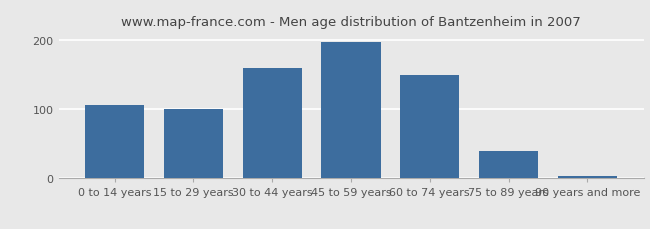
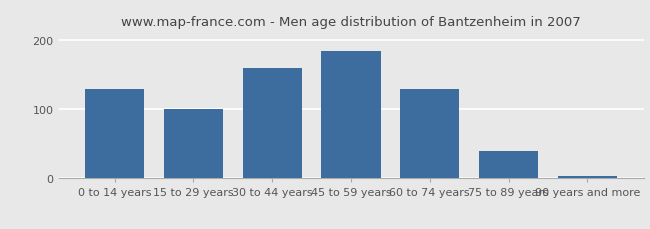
0 to 14 years: 106 -> 130
45 to 59 years: 198 -> 185
60 to 74 years: 150 -> 130
